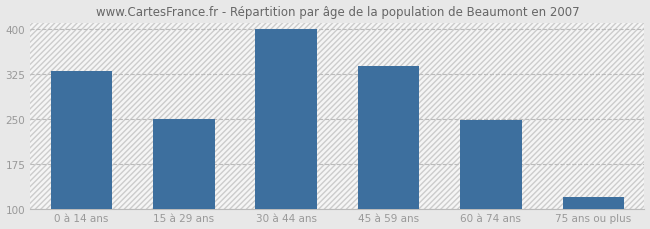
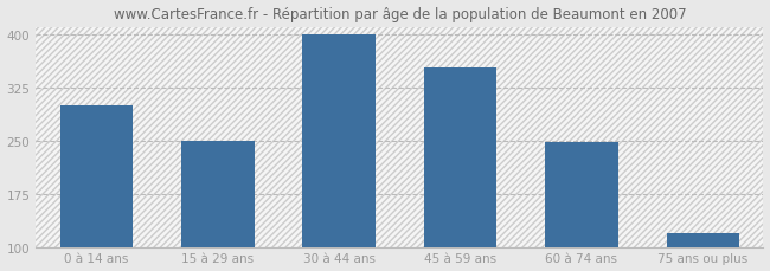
0 à 14 ans: 330 -> 300
45 à 59 ans: 338 -> 354
